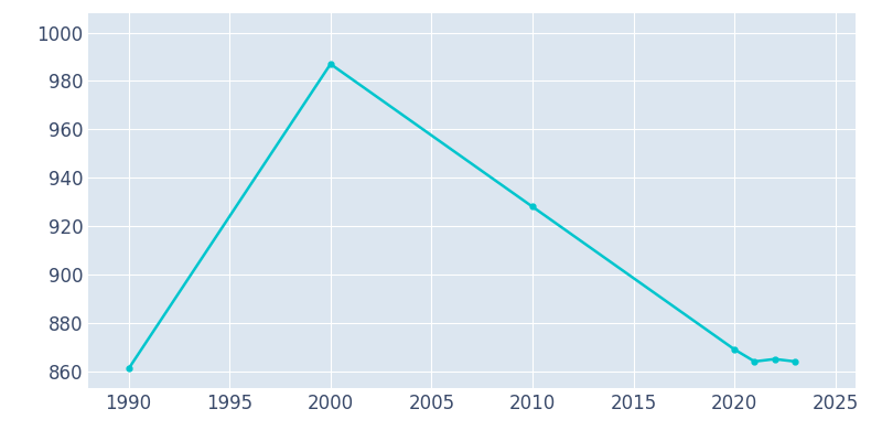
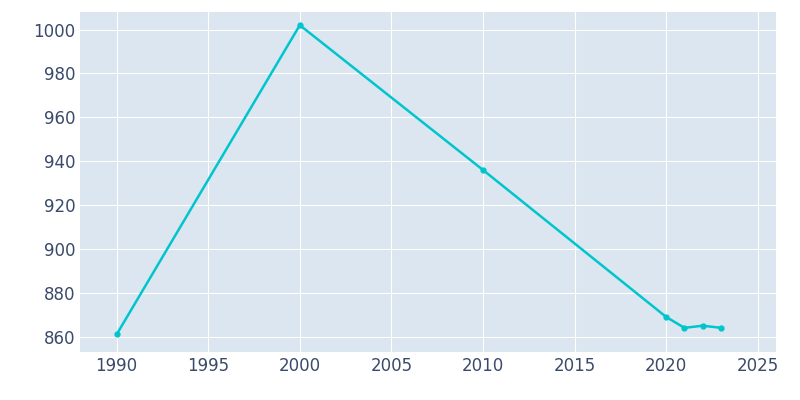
2000: 987 -> 1002
2010: 928 -> 936
